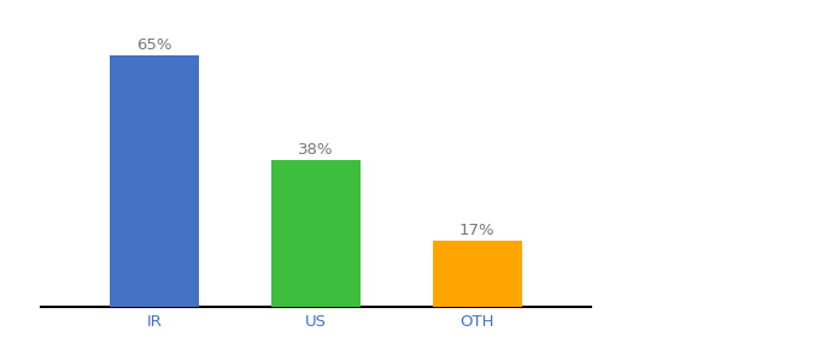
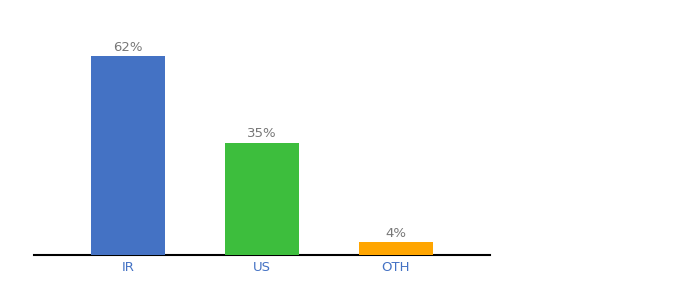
IR: 65% -> 62%
US: 38% -> 35%
OTH: 17% -> 4%
